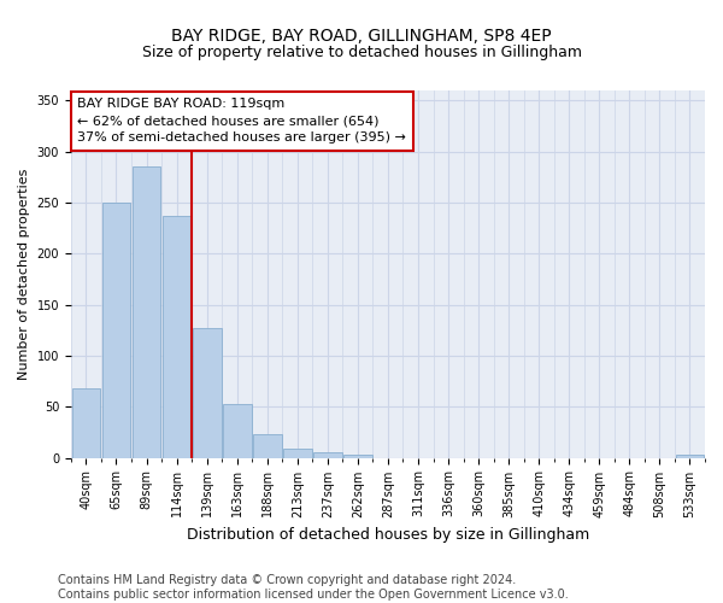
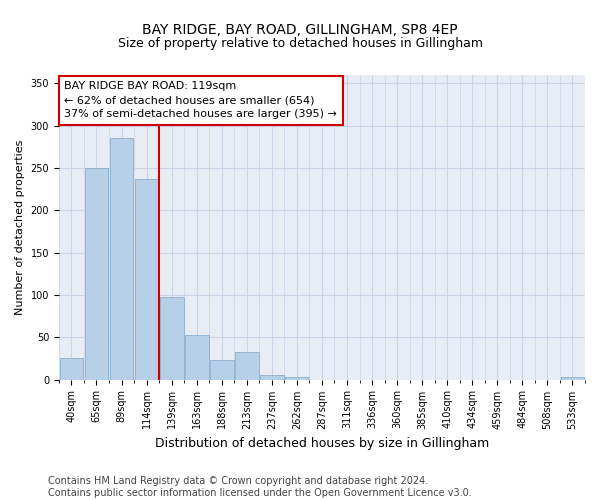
40sqm: 68 -> 26
139sqm: 127 -> 98
213sqm: 9 -> 32
